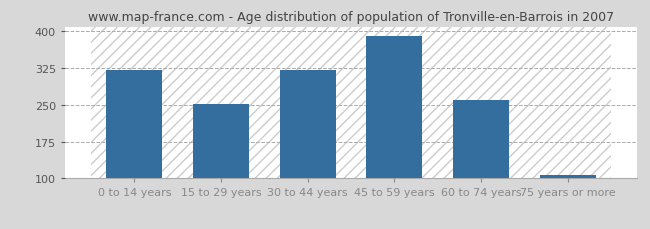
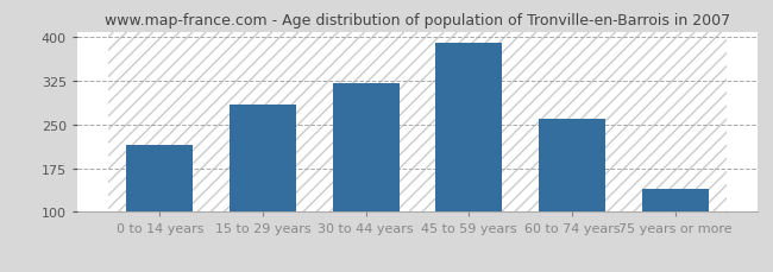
0 to 14 years: 322 -> 215
15 to 29 years: 252 -> 285
75 years or more: 107 -> 140
